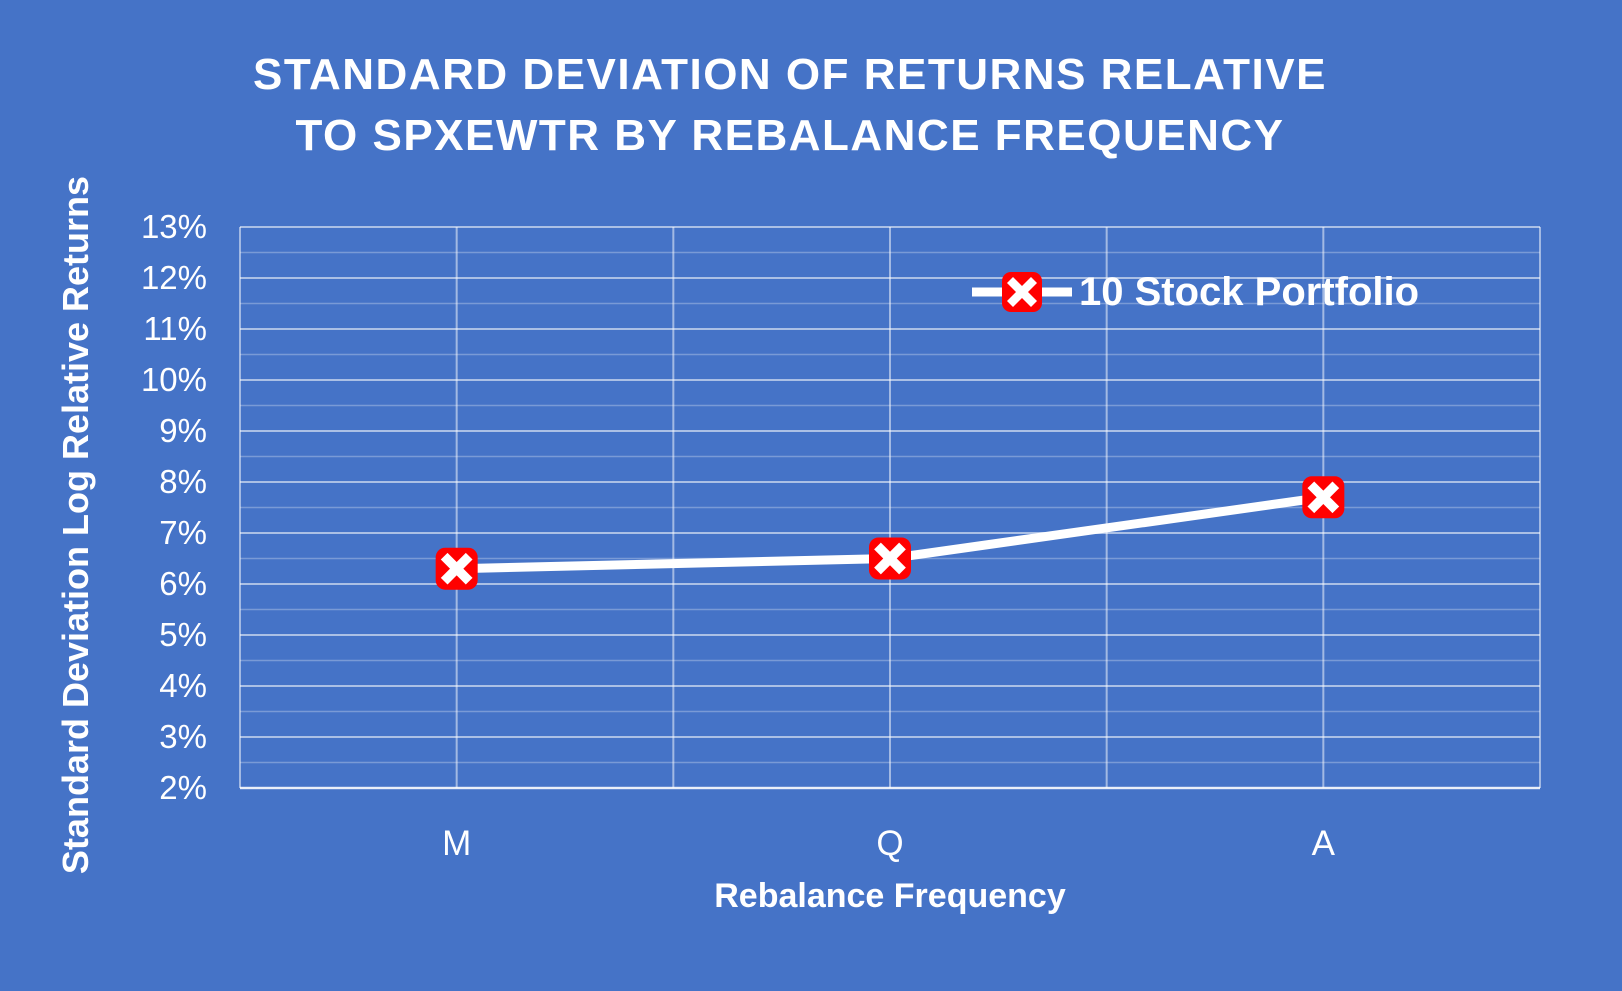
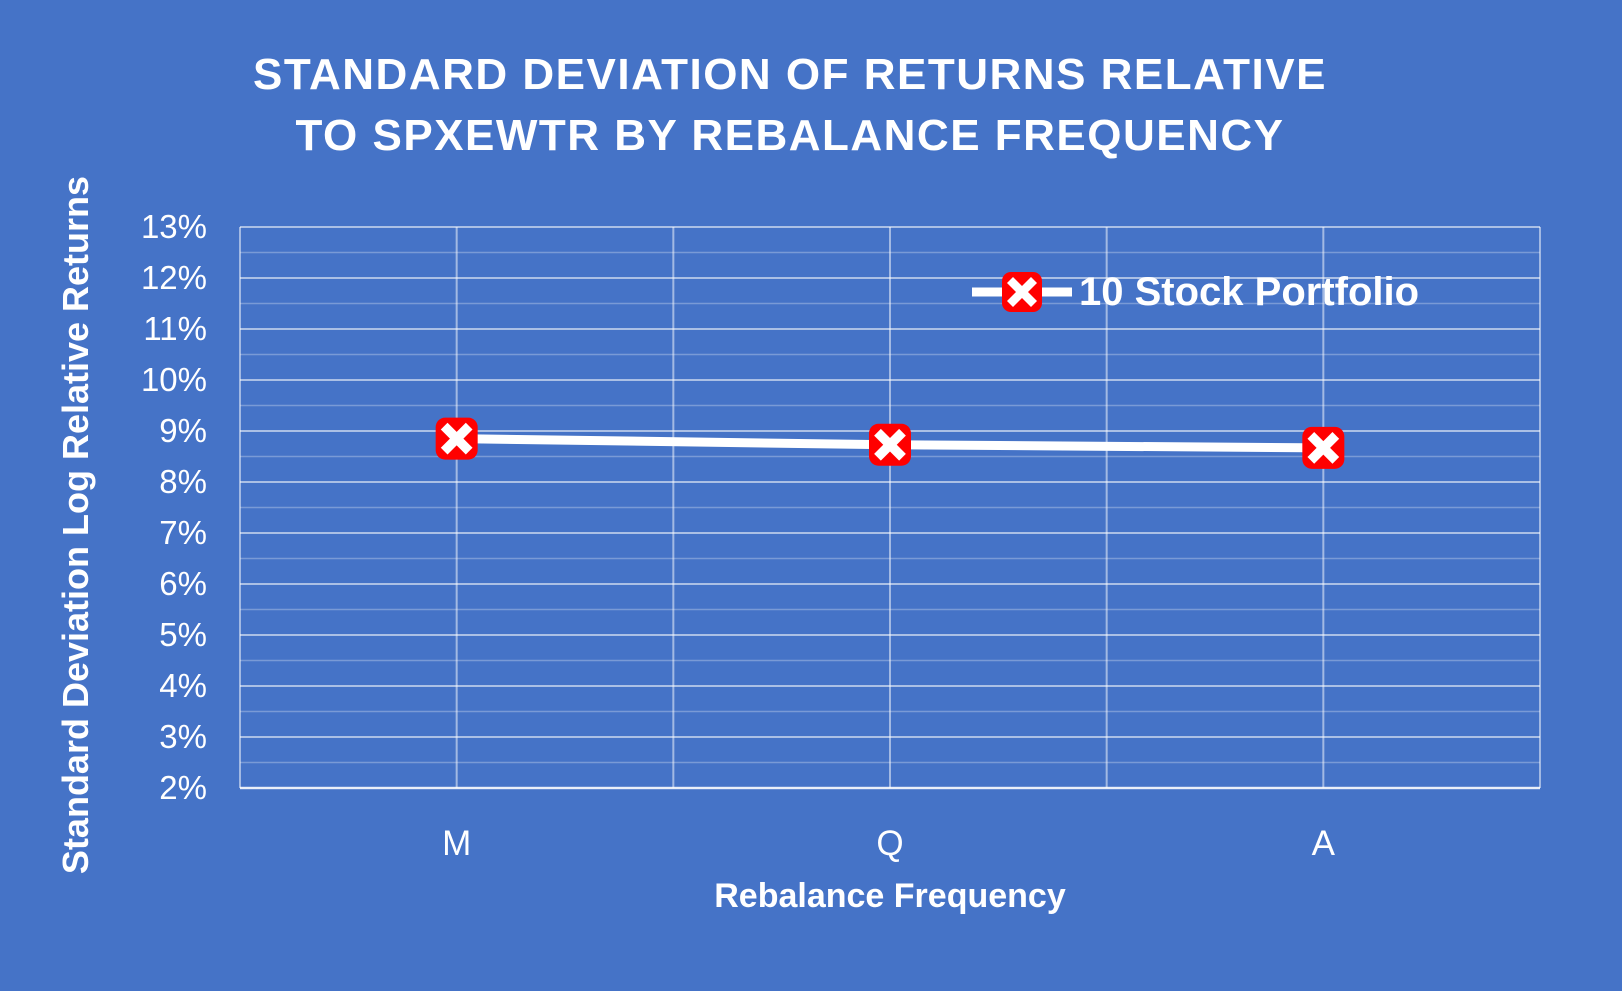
M: 6.3% -> 8.8%
Q: 6.5% -> 8.7%
A: 7.7% -> 8.7%
